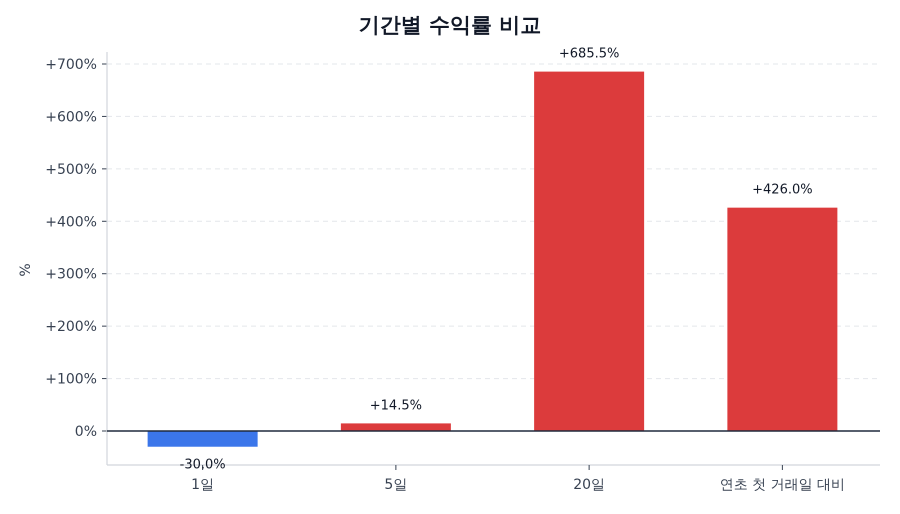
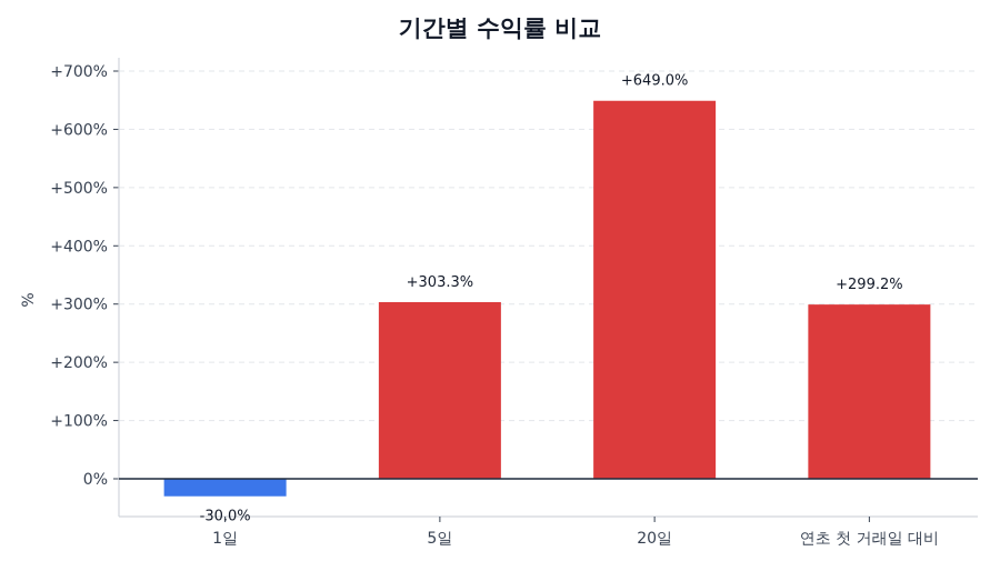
5일: +14.5% -> +303.3%
20일: +685.5% -> +649.0%
연초 첫 거래일 대비: +426.0% -> +299.2%
